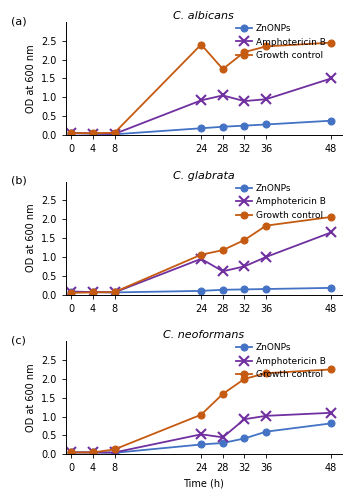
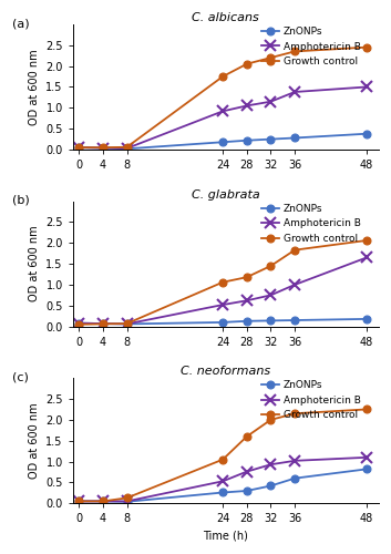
C. albicans/Growth control/24: 2.40 -> 1.75
C. albicans/Growth control/28: 1.75 -> 2.05
C. albicans/Amphotericin B/32: 0.90 -> 1.15
C. albicans/Amphotericin B/36: 0.95 -> 1.38
C. glabrata/Amphotericin B/24: 0.95 -> 0.52
C. neoformans/Amphotericin B/28: 0.45 -> 0.76
